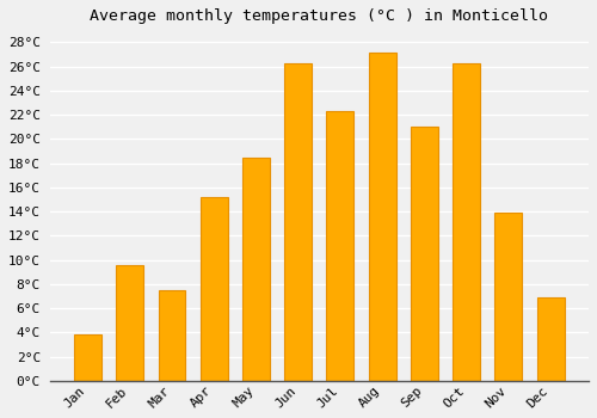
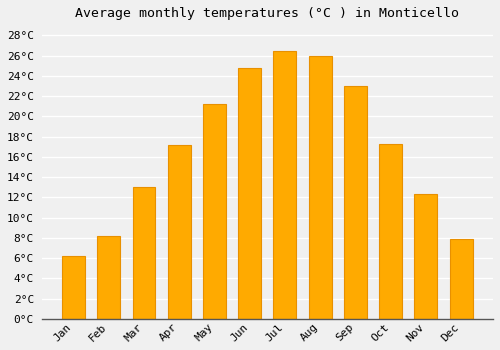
Jan: 3.8°C -> 6.2°C
Feb: 9.6°C -> 8.2°C
Mar: 7.5°C -> 13.0°C
Apr: 15.2°C -> 17.2°C
May: 18.5°C -> 21.2°C
Jun: 26.3°C -> 24.8°C
Jul: 22.3°C -> 26.5°C
Aug: 27.2°C -> 26.0°C
Sep: 21.0°C -> 23.0°C
Oct: 26.3°C -> 17.3°C
Nov: 13.9°C -> 12.3°C
Dec: 6.9°C -> 7.9°C
